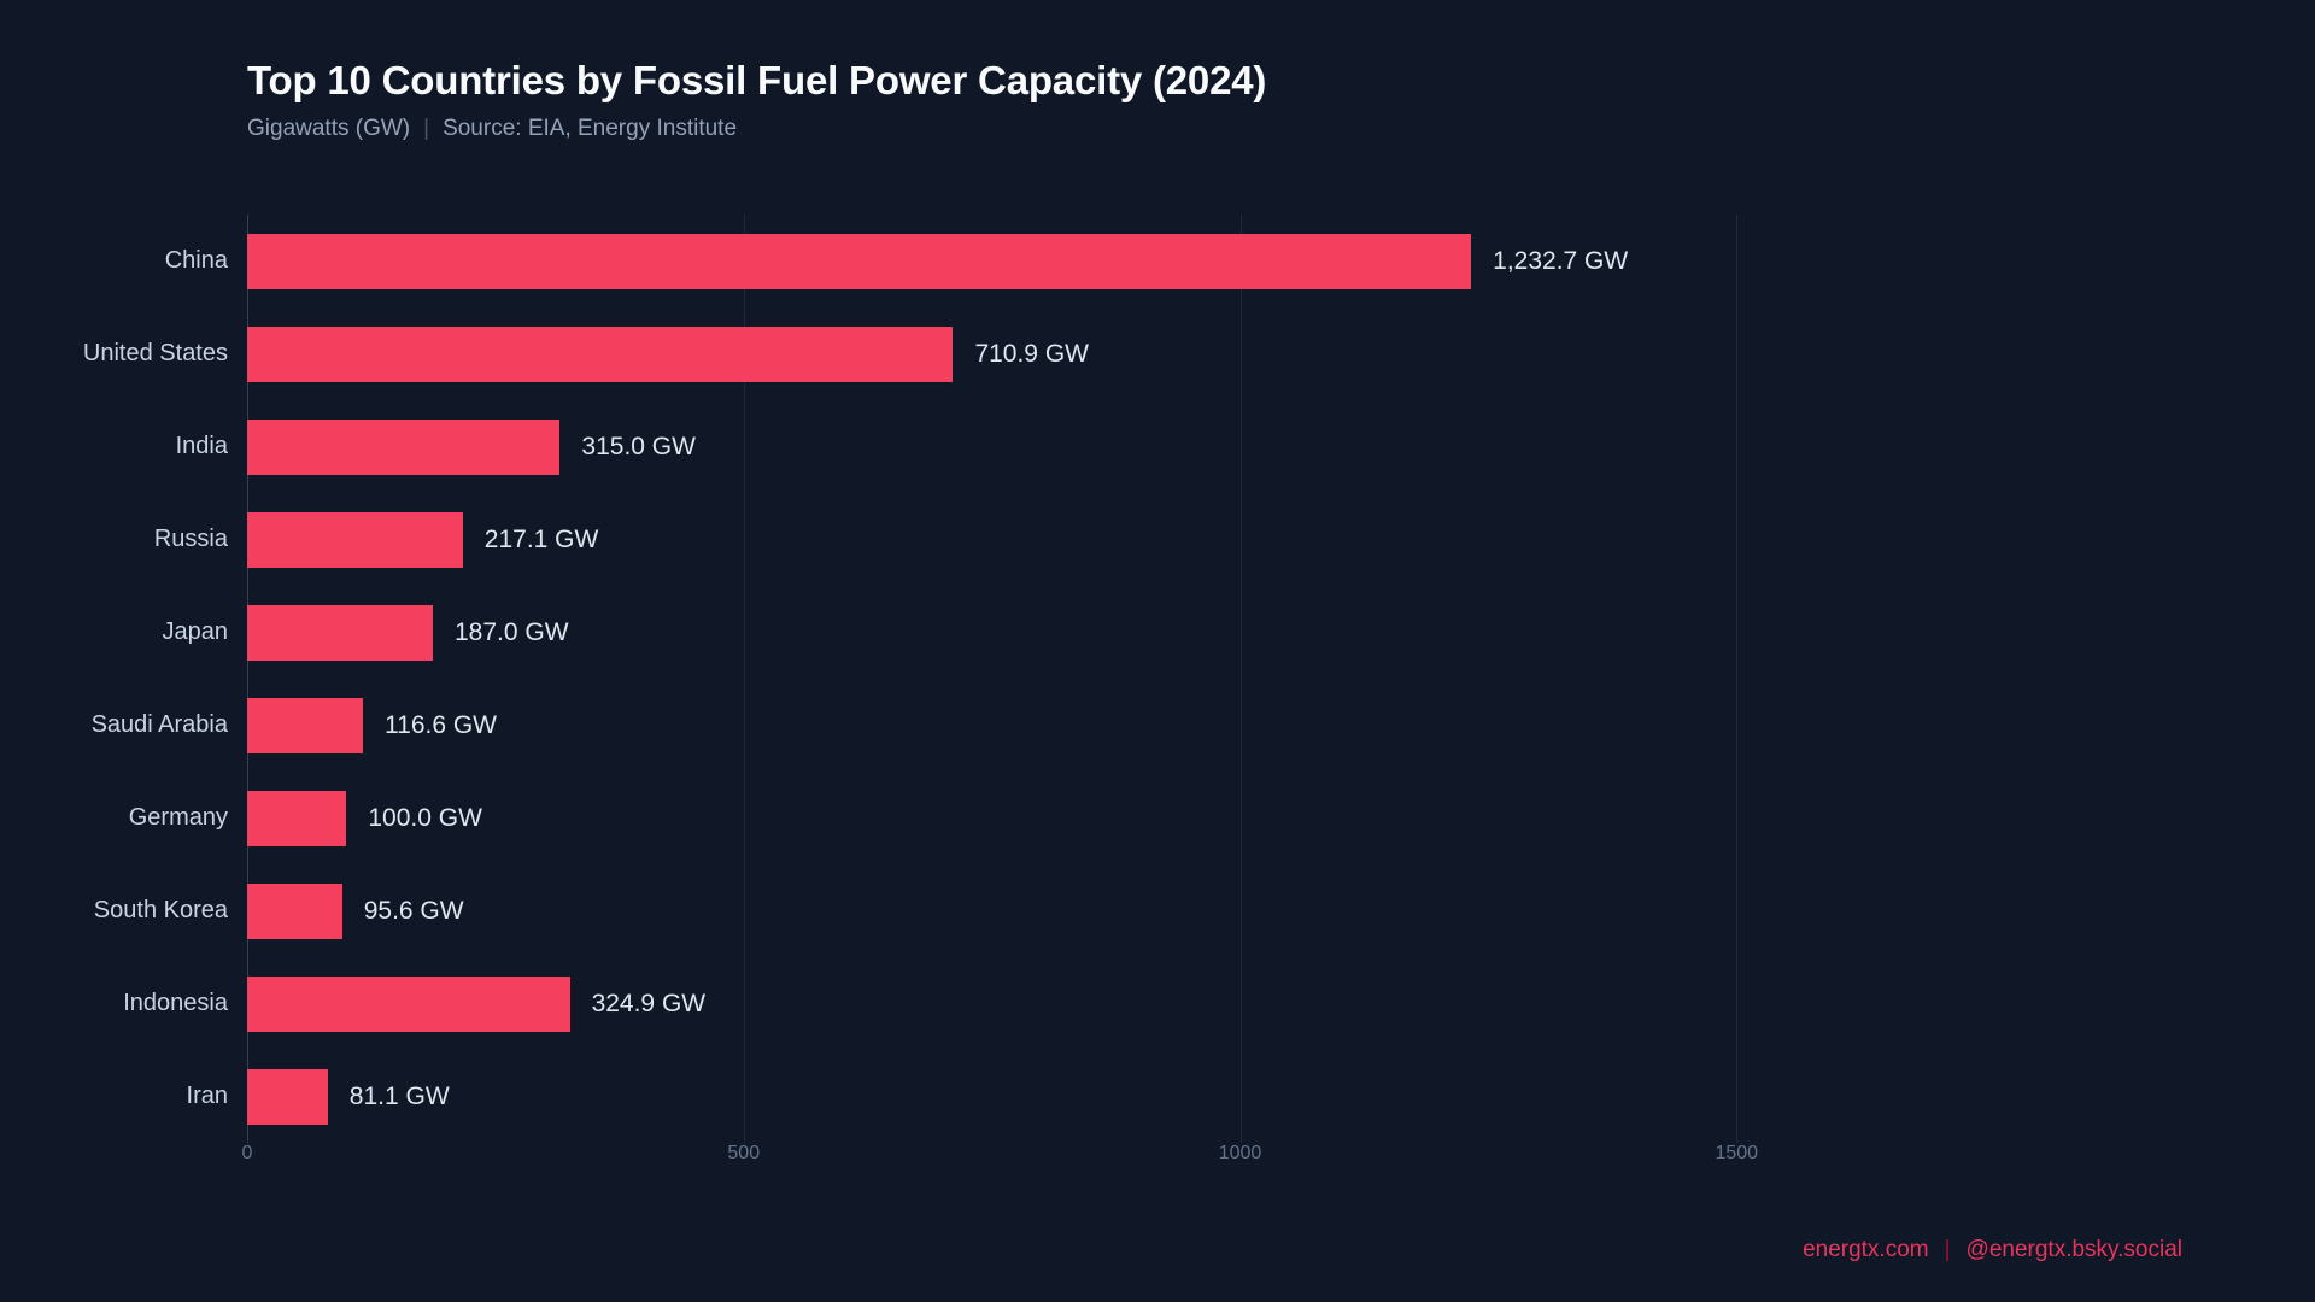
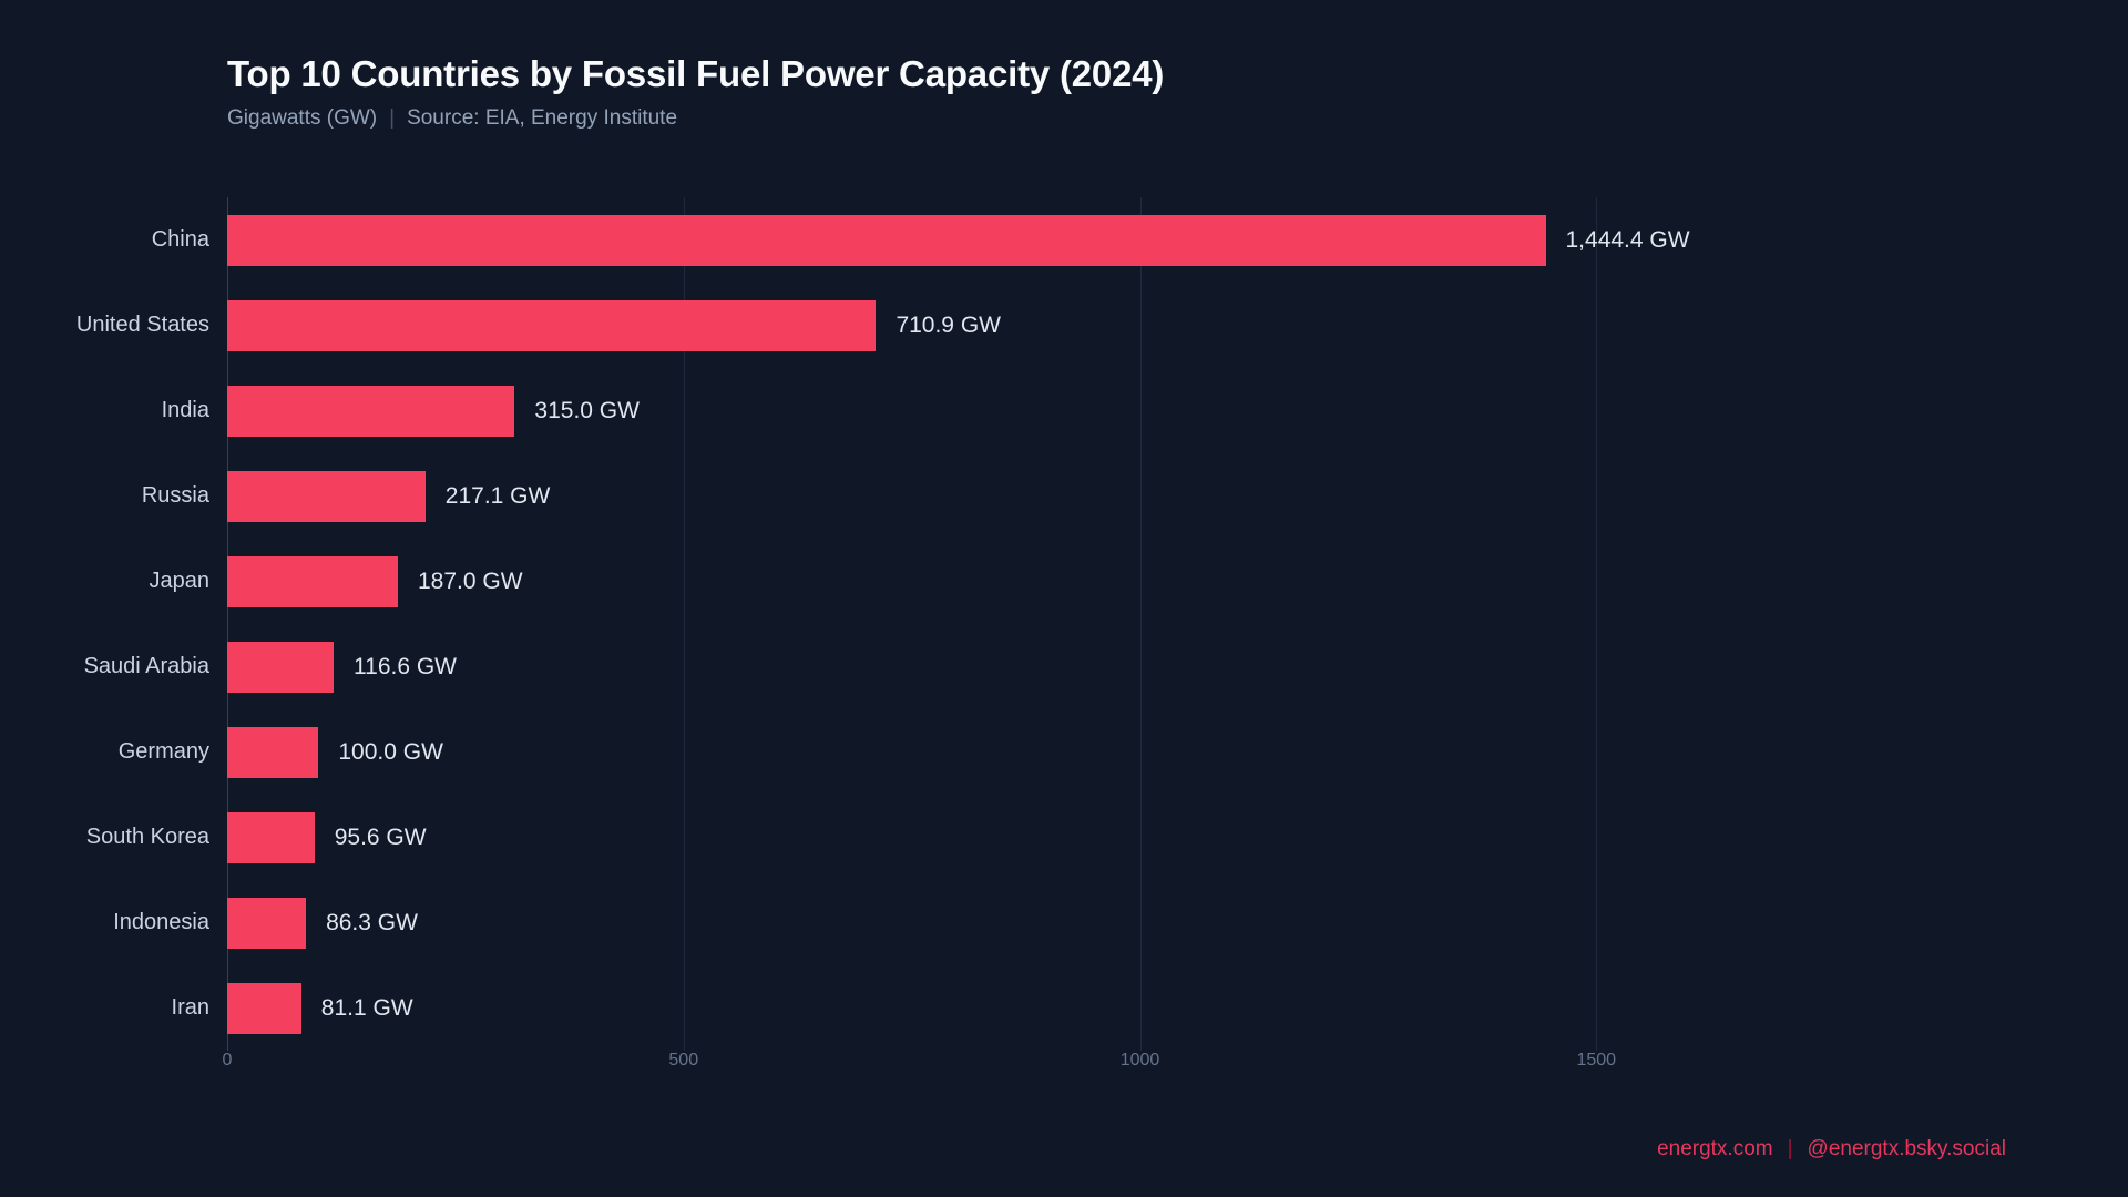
China: 1,232.7 -> 1,444.4
Indonesia: 324.9 -> 86.3
